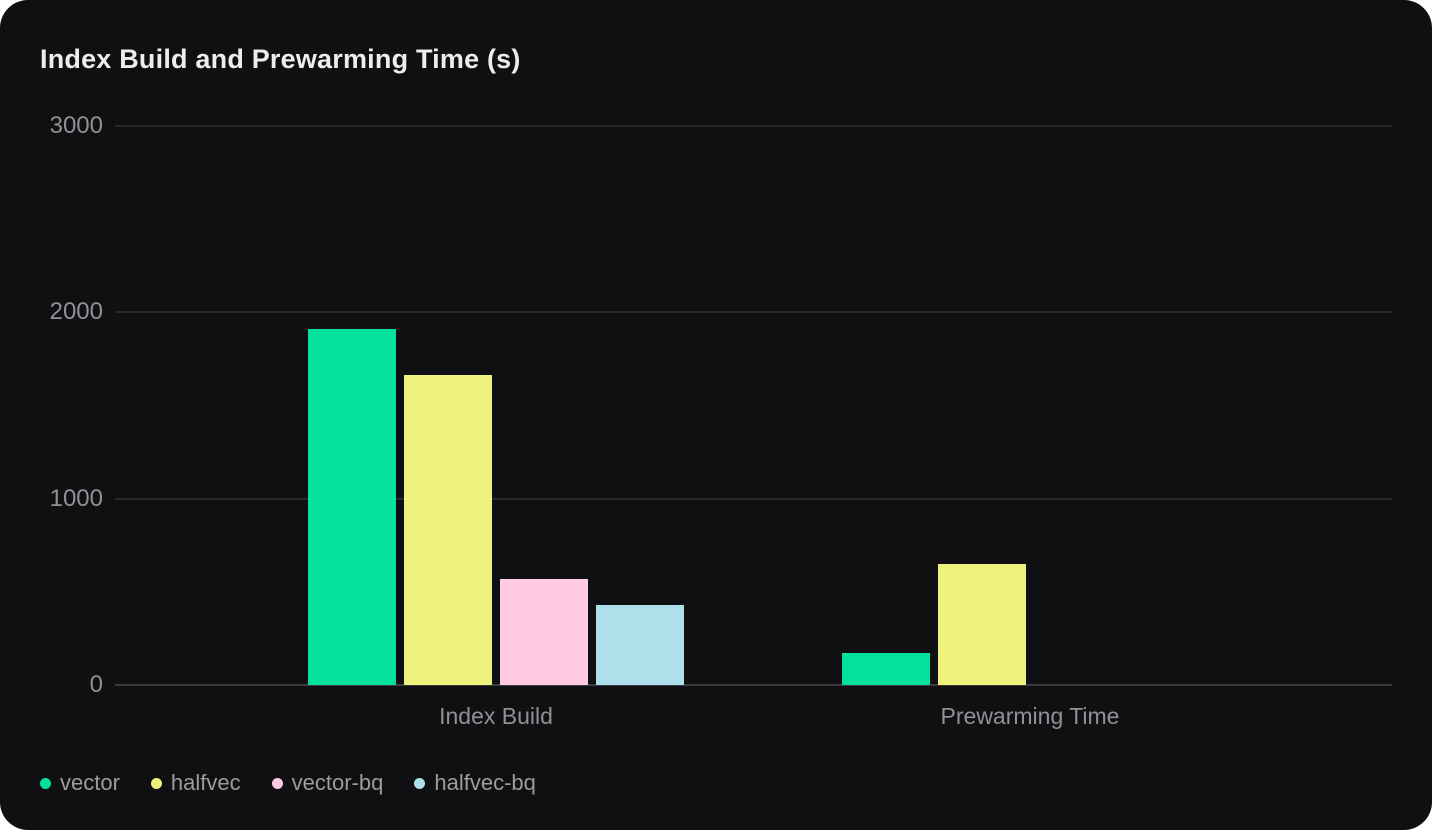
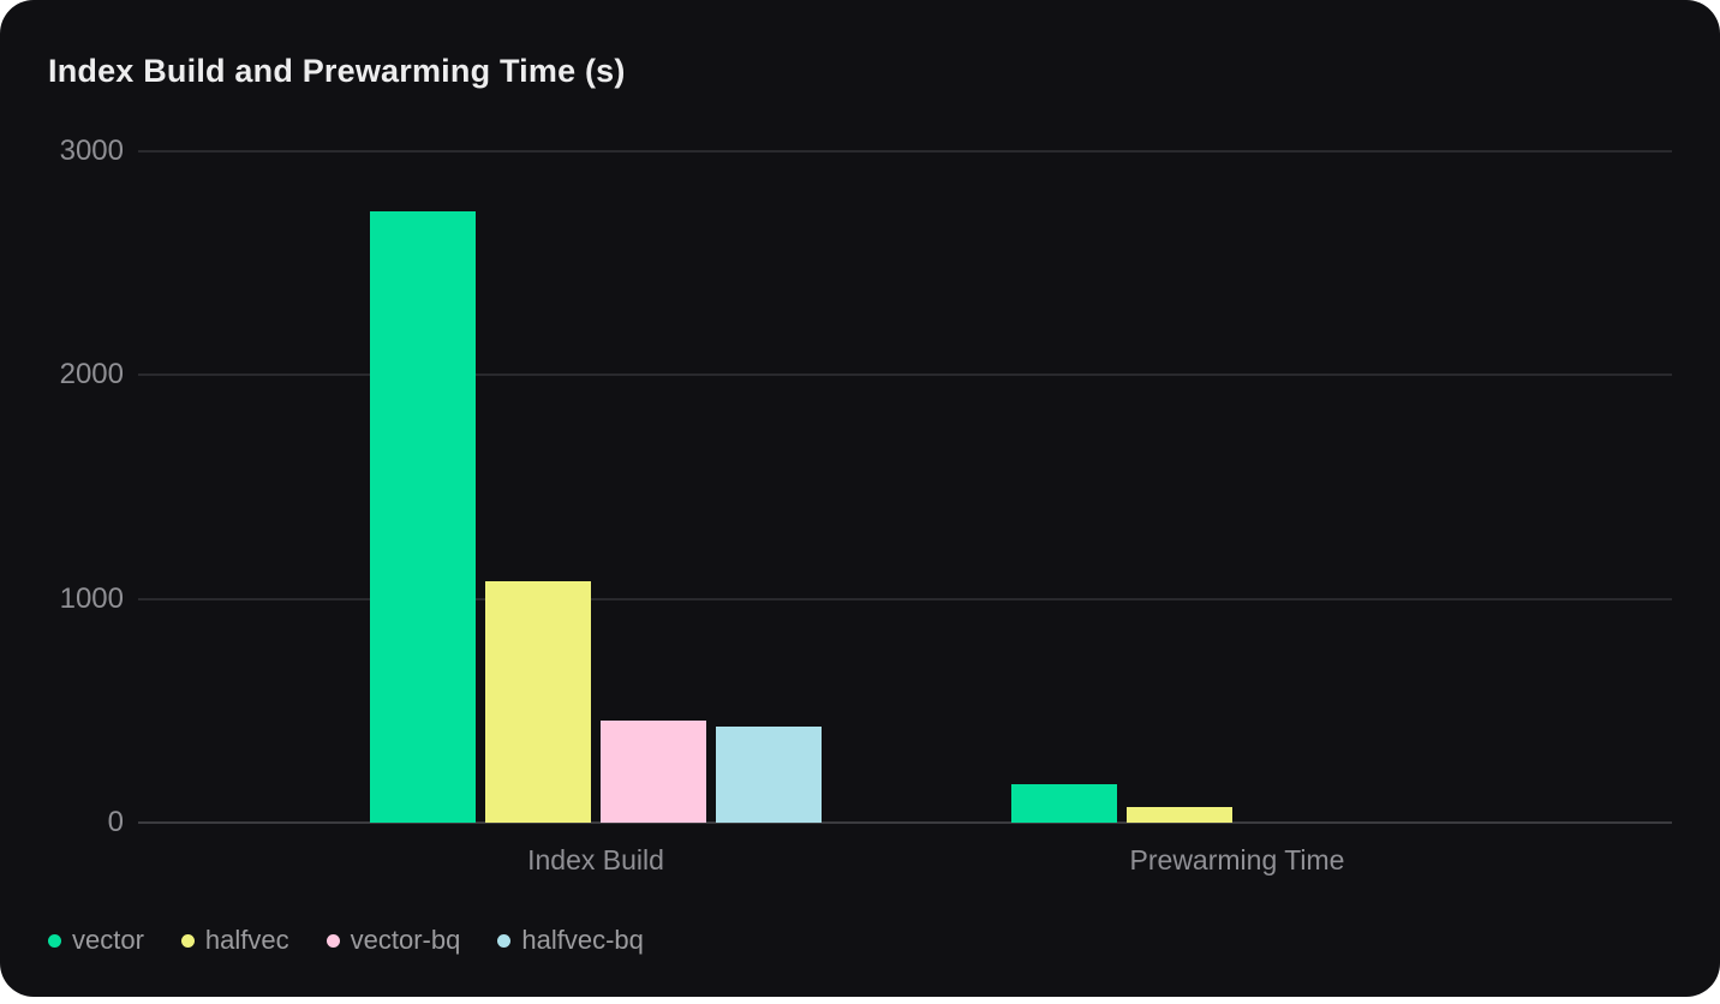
vector/Index Build: 1910 -> 2730
halfvec/Index Build: 1660 -> 1080
vector-bq/Index Build: 570 -> 460
halfvec/Prewarming Time: 650 -> 70
